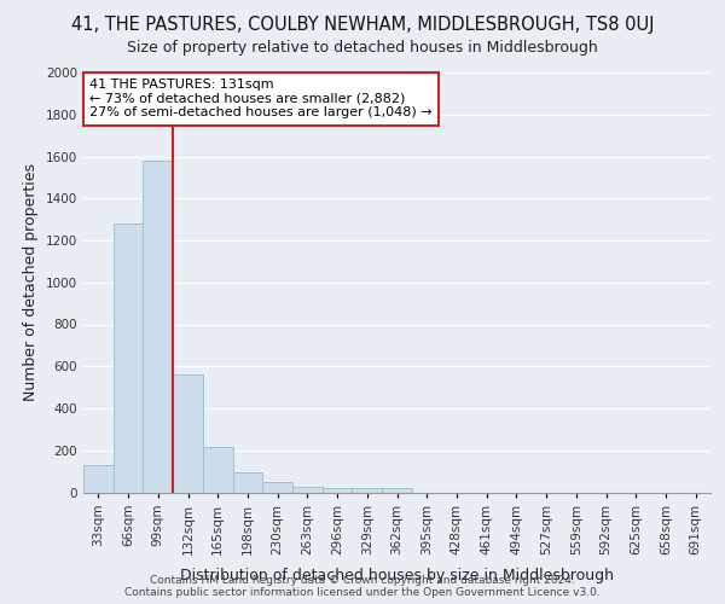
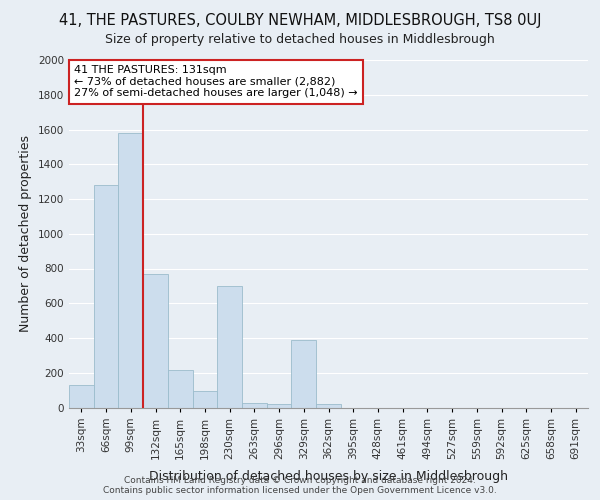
132sqm: 560 -> 770
230sqm: 50 -> 700
329sqm: 20 -> 390
